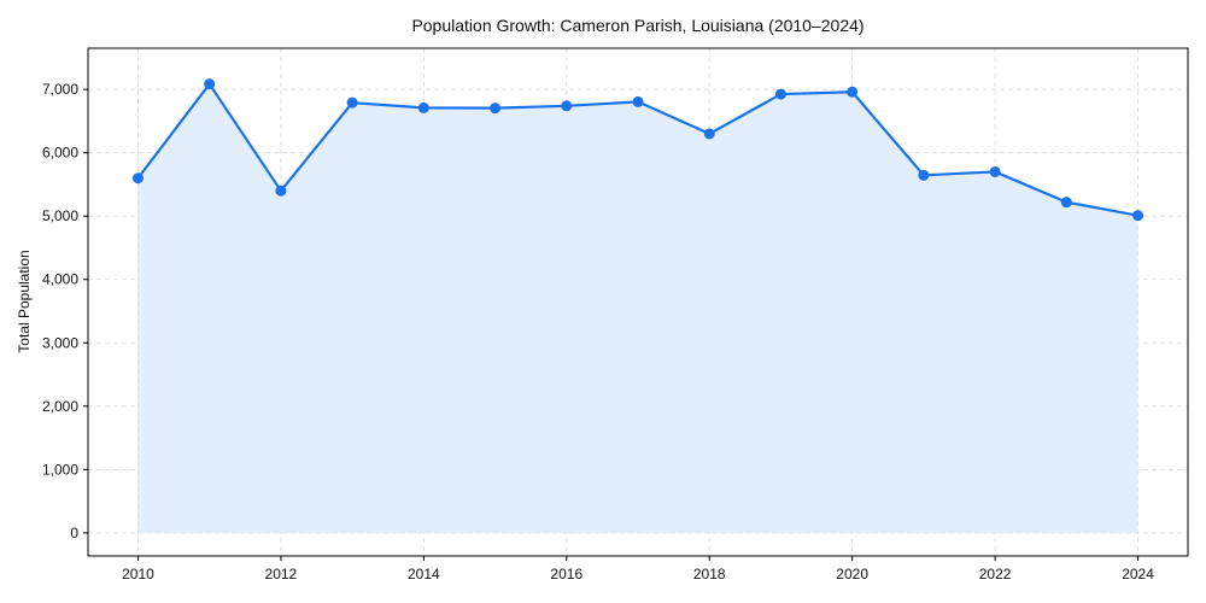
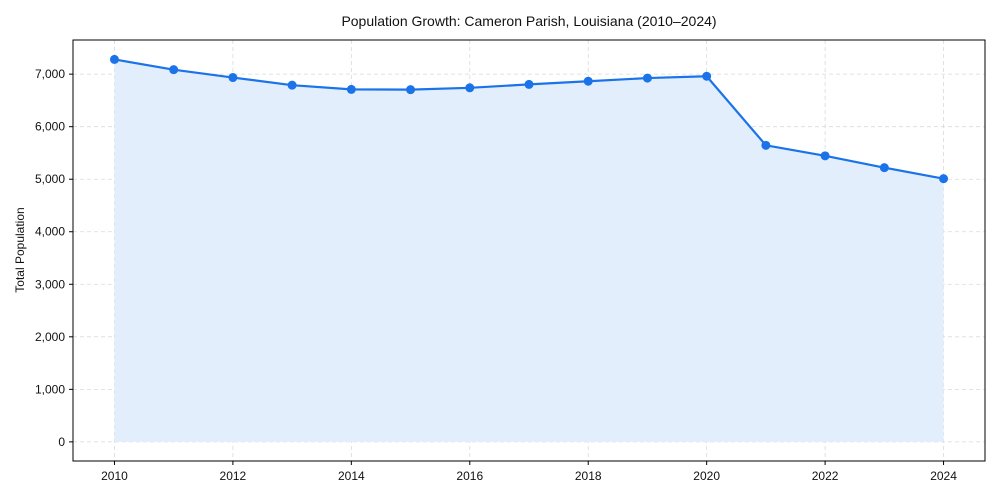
2010: 5600 -> 7300
2012: 5400 -> 6900
2018: 6300 -> 6900
2022: 5700 -> 5400
